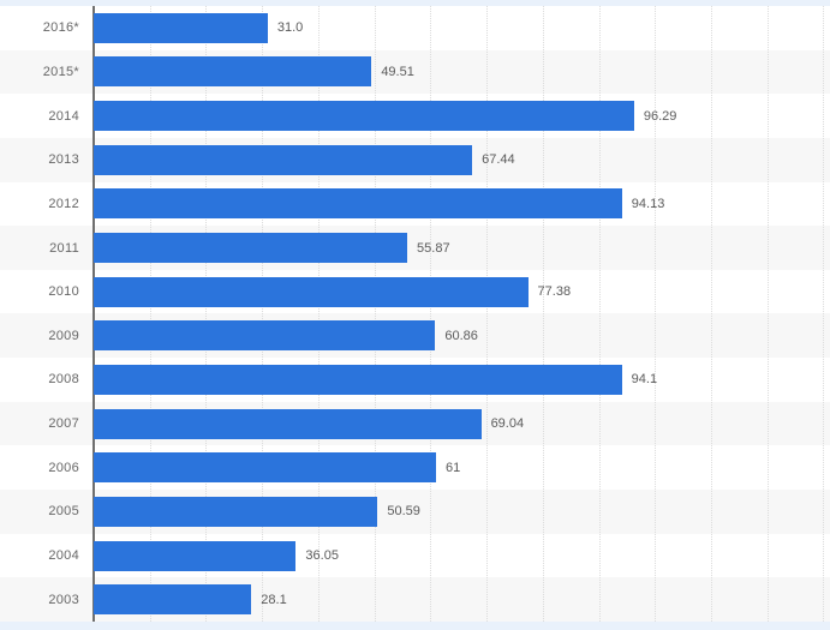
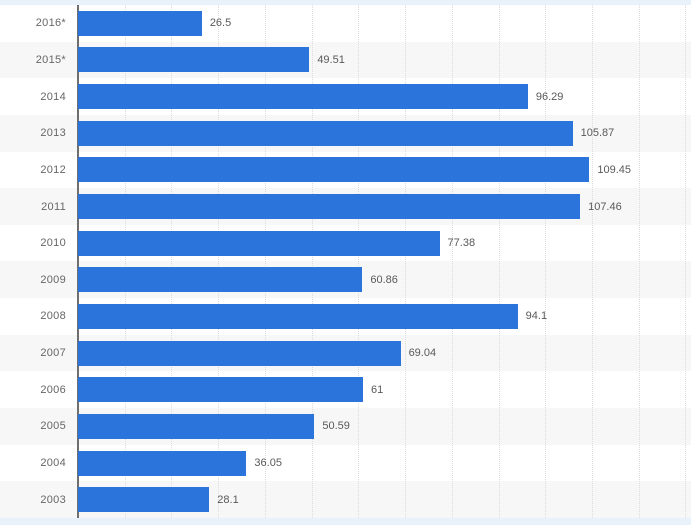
2016*: 31.0 -> 26.5
2013: 67.44 -> 105.87
2012: 94.13 -> 109.45
2011: 55.87 -> 107.46
